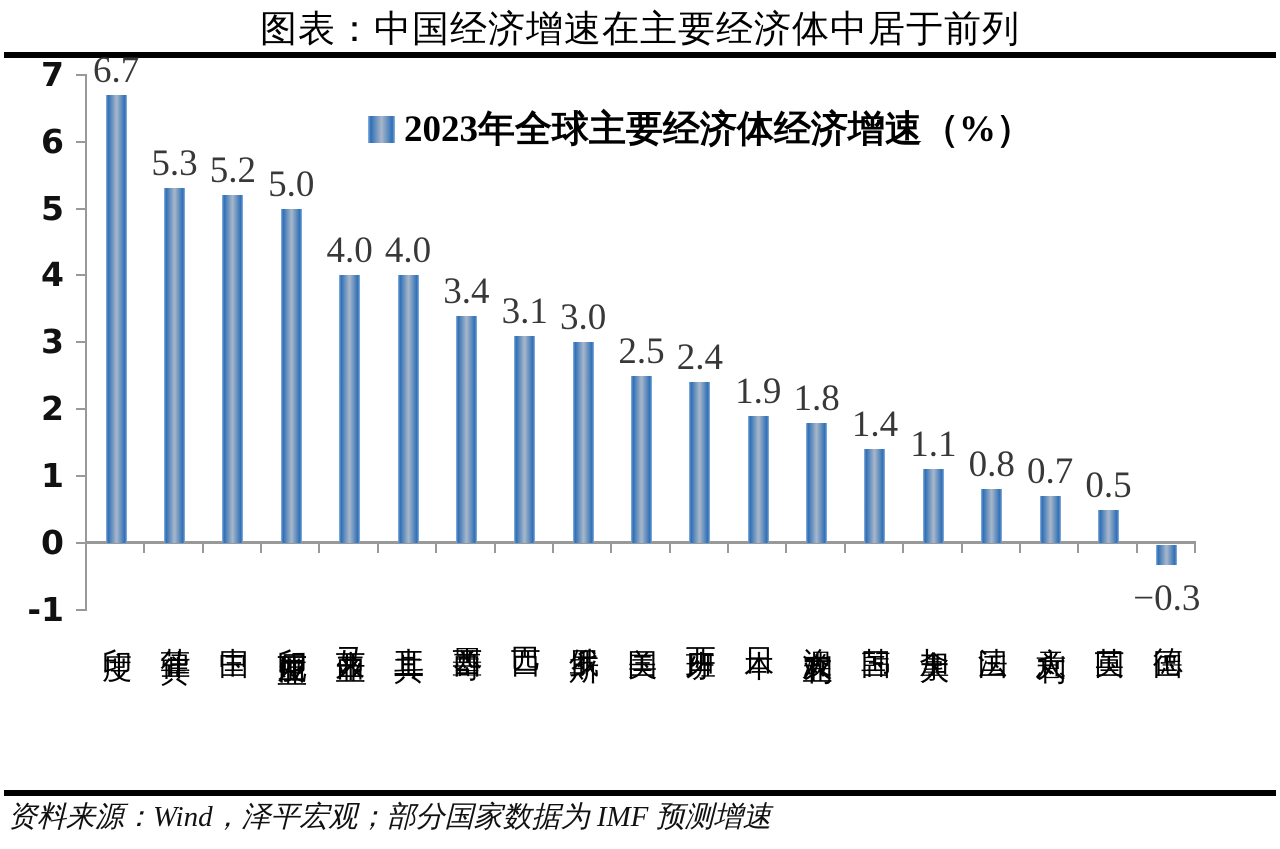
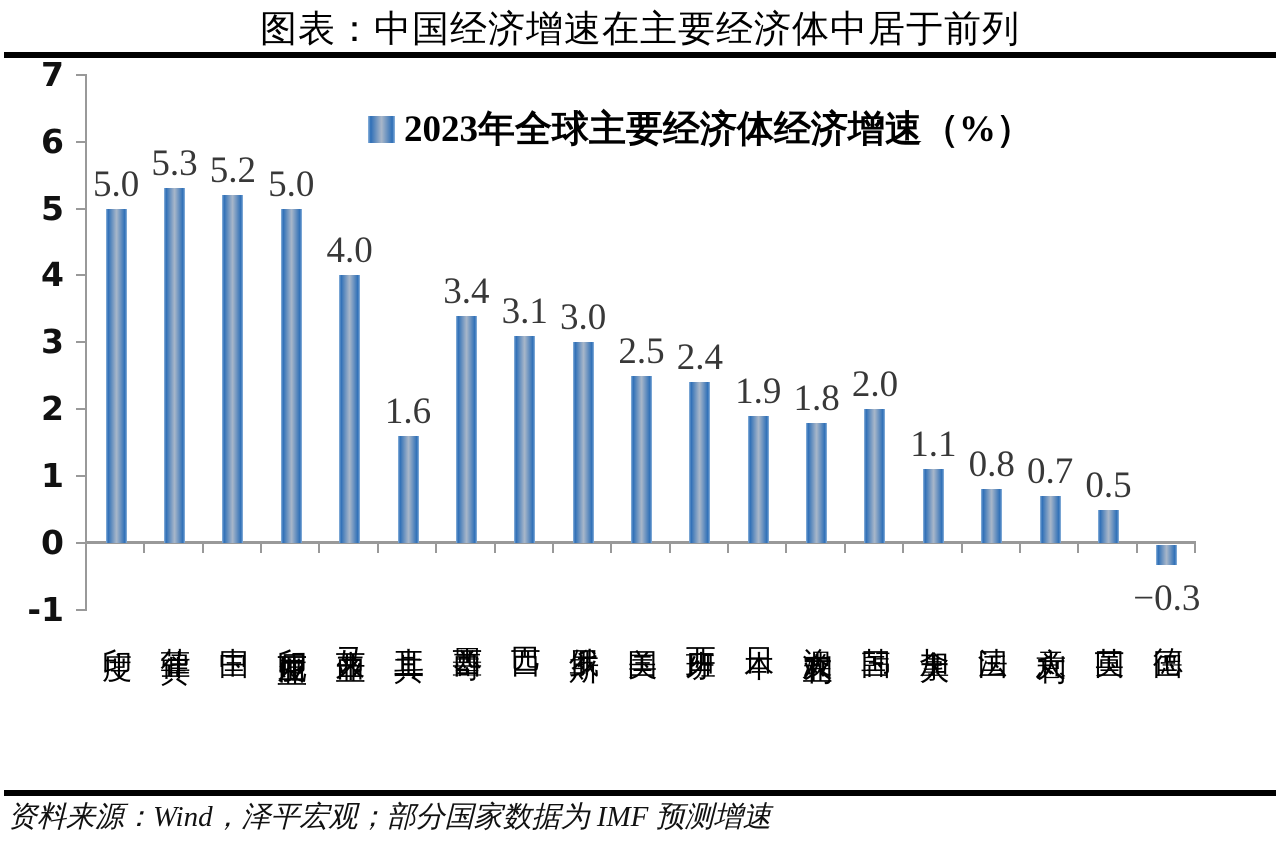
印度: 6.7 -> 5.0
土耳其: 4.0 -> 1.6
韩国: 1.4 -> 2.0
